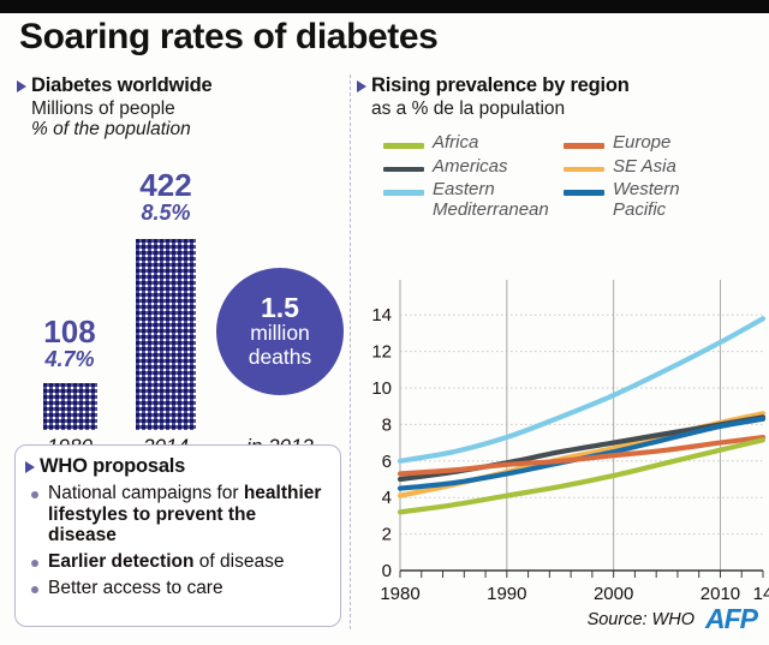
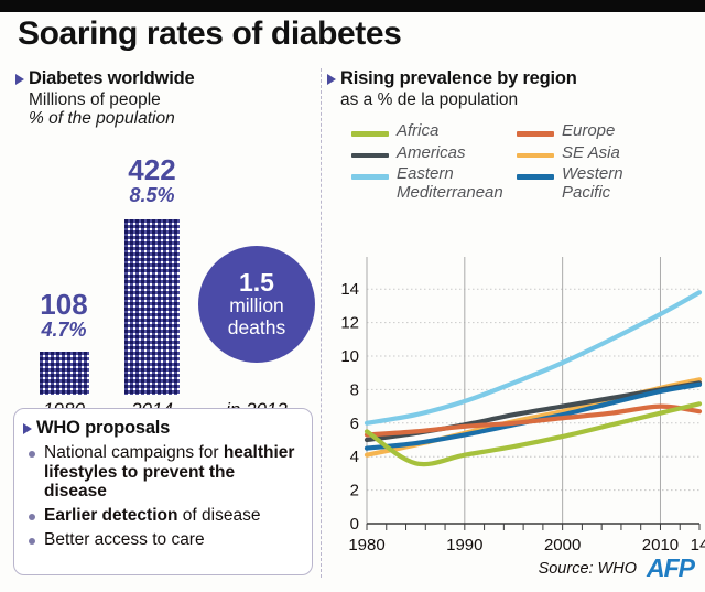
Africa/1980: 3.2 -> 5.5
Europe/2014: 7.3 -> 6.7
